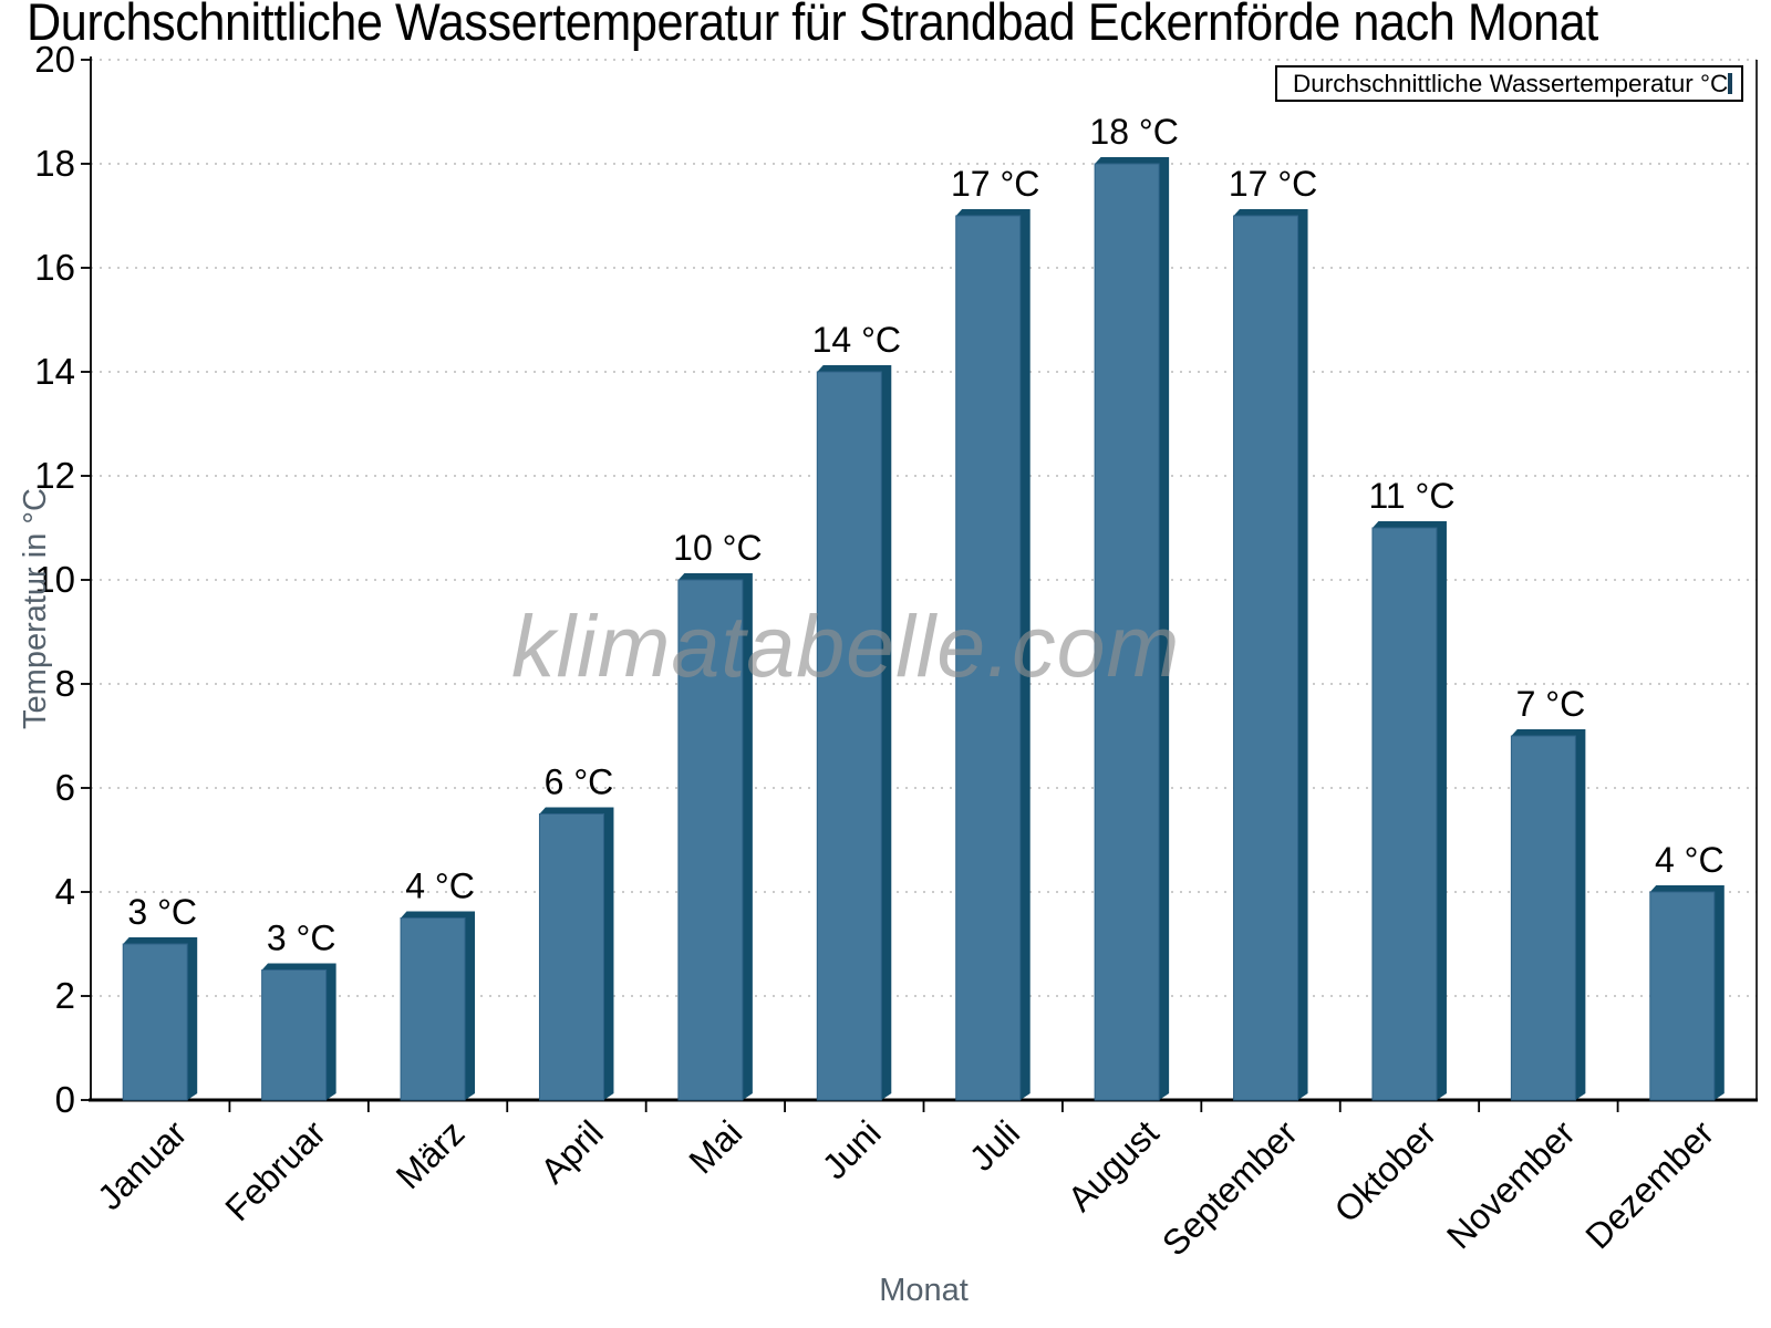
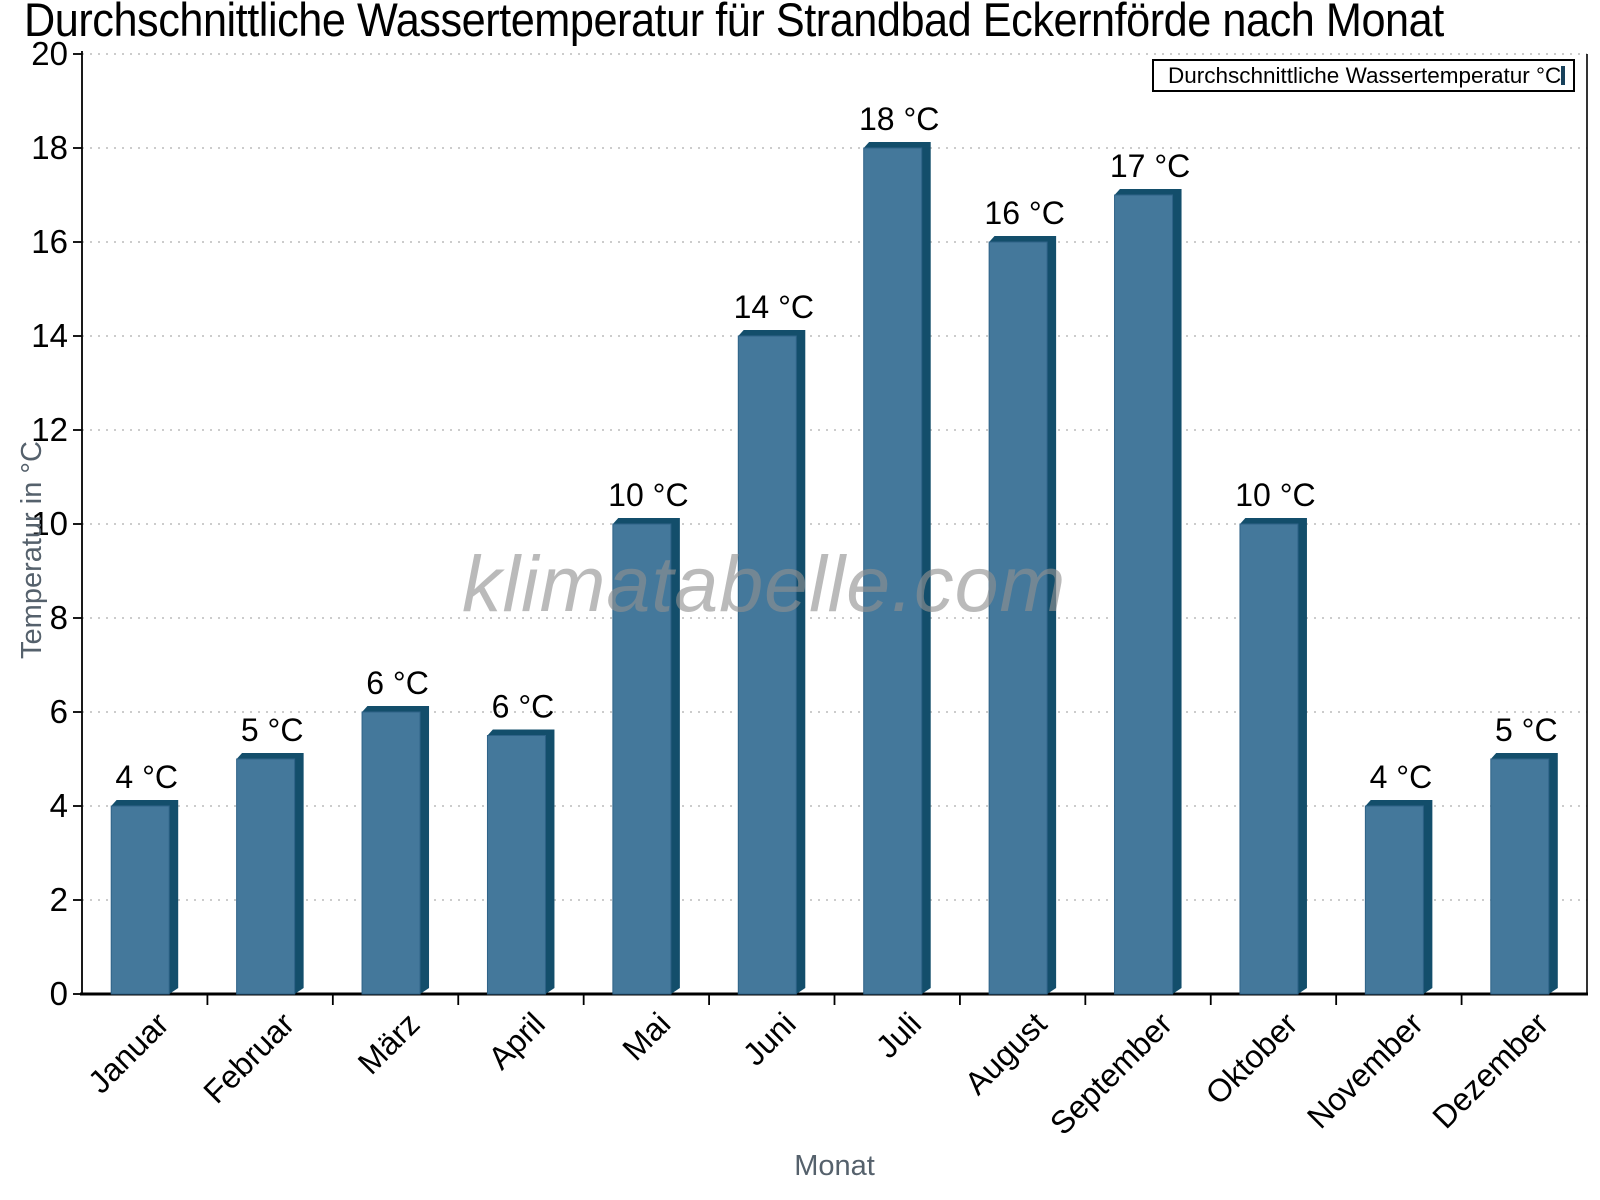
Januar: 3 -> 4
Februar: 3 -> 5
März: 4 -> 6
Juli: 17 -> 18
August: 18 -> 16
Oktober: 11 -> 10
November: 7 -> 4
Dezember: 4 -> 5
